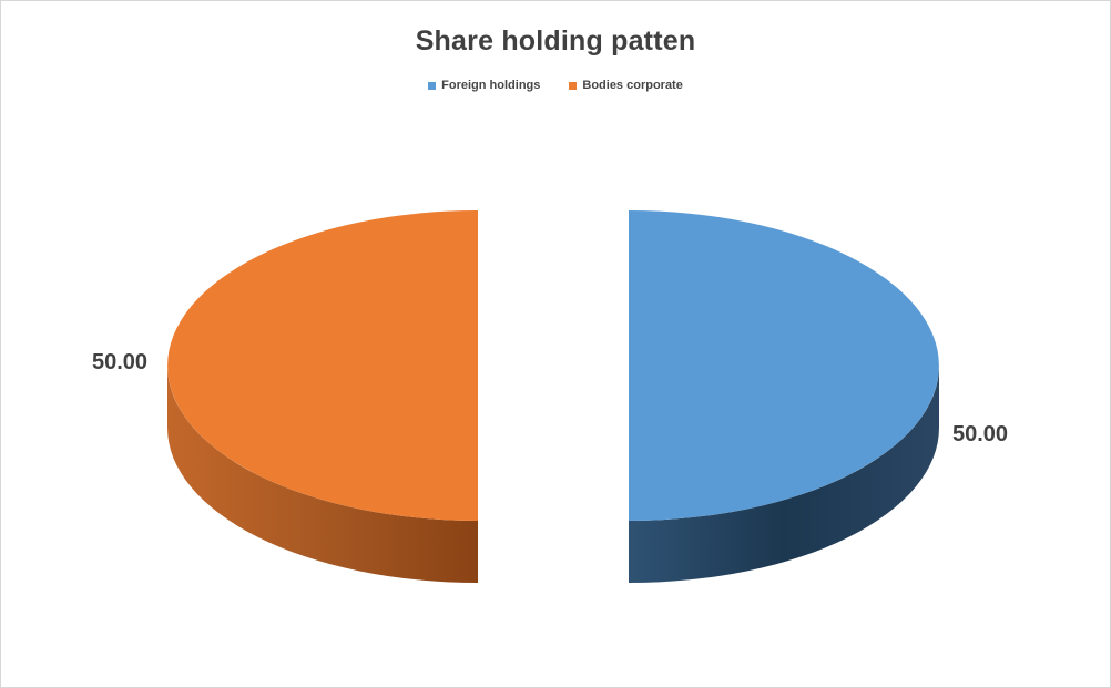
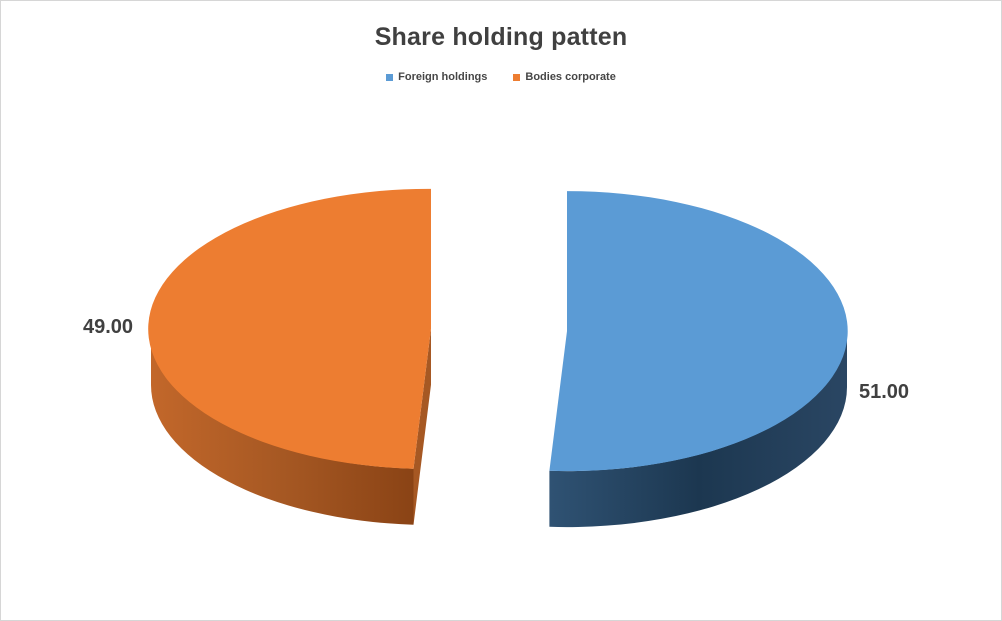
Foreign holdings: 50.00 -> 51.00
Bodies corporate: 50.00 -> 49.00
